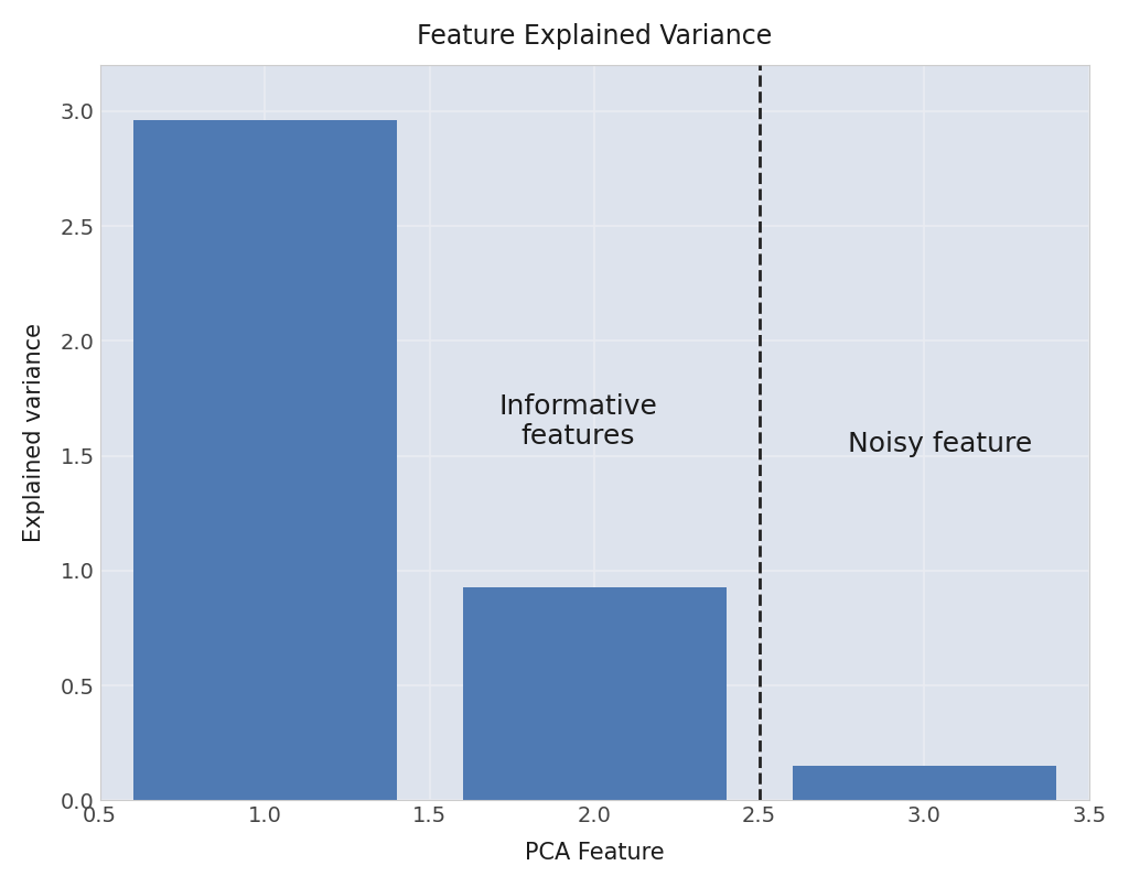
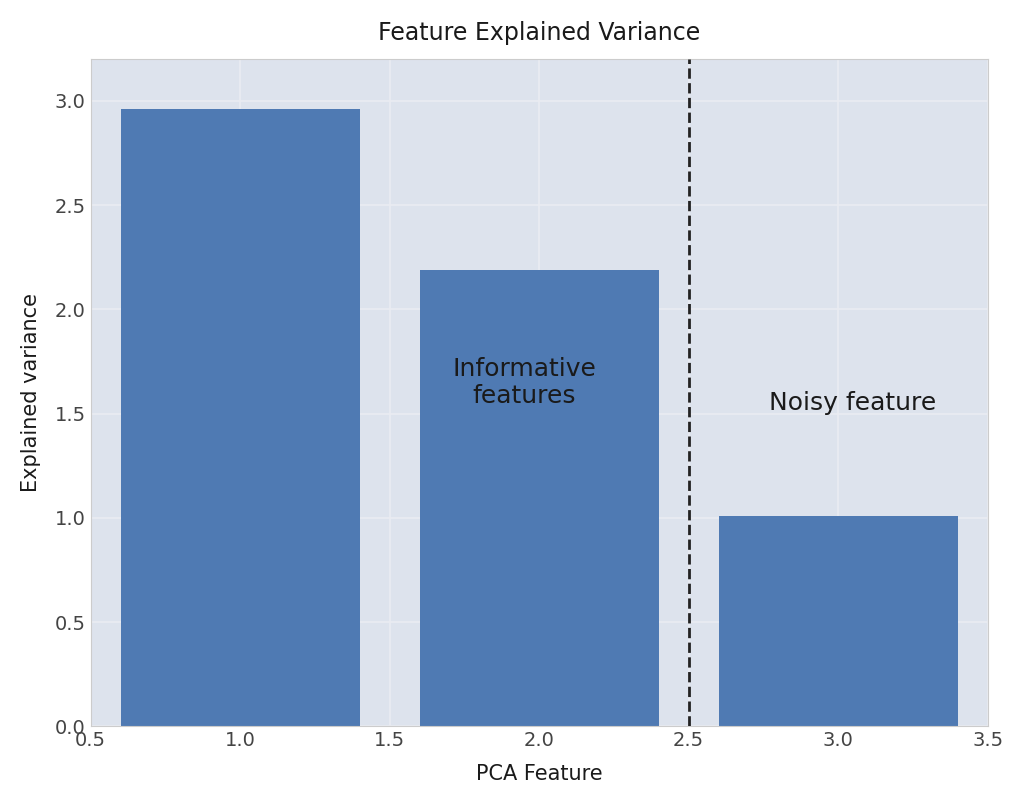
2.0: 0.93 -> 2.19
3.0: 0.15 -> 1.01
